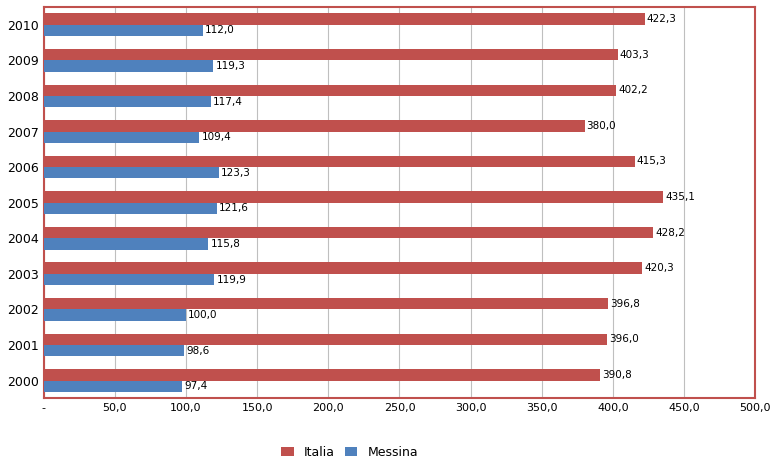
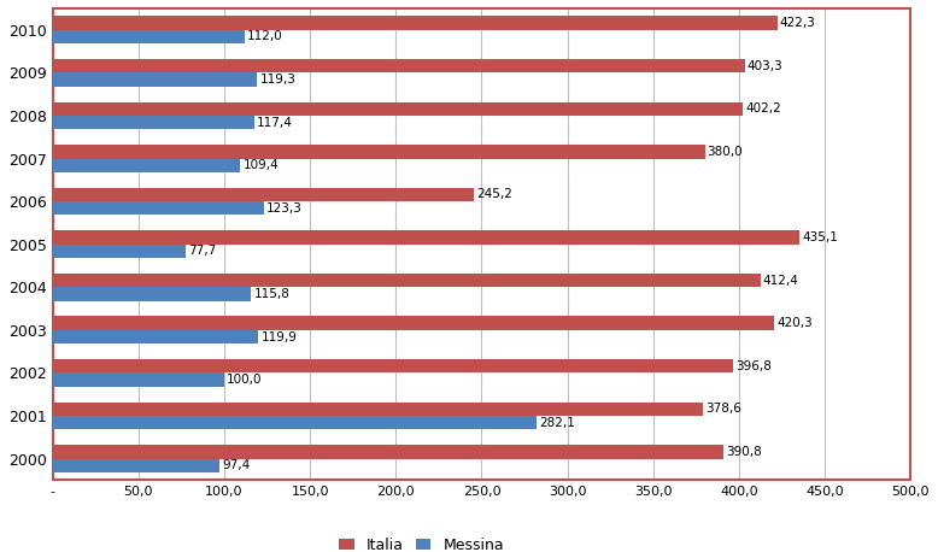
Italia/2006: 415,3 -> 245,2
Messina/2005: 121,6 -> 77,7
Italia/2004: 428,2 -> 412,4
Italia/2001: 396,0 -> 378,6
Messina/2001: 98,6 -> 282,1
